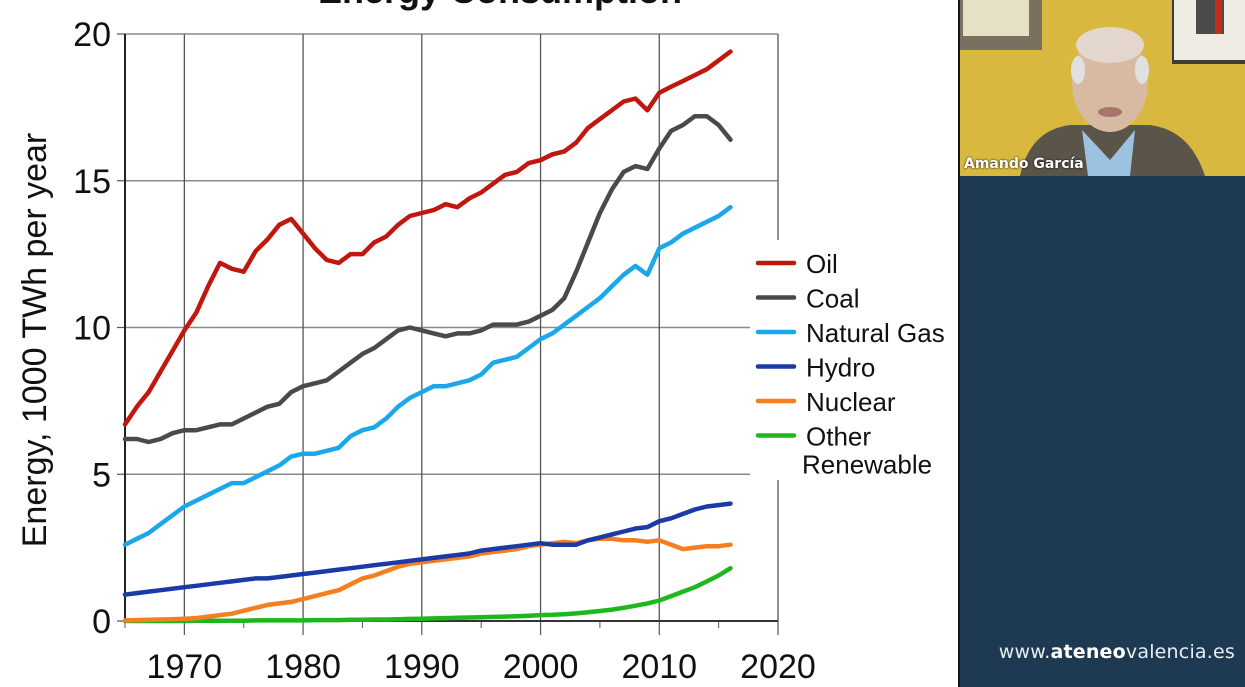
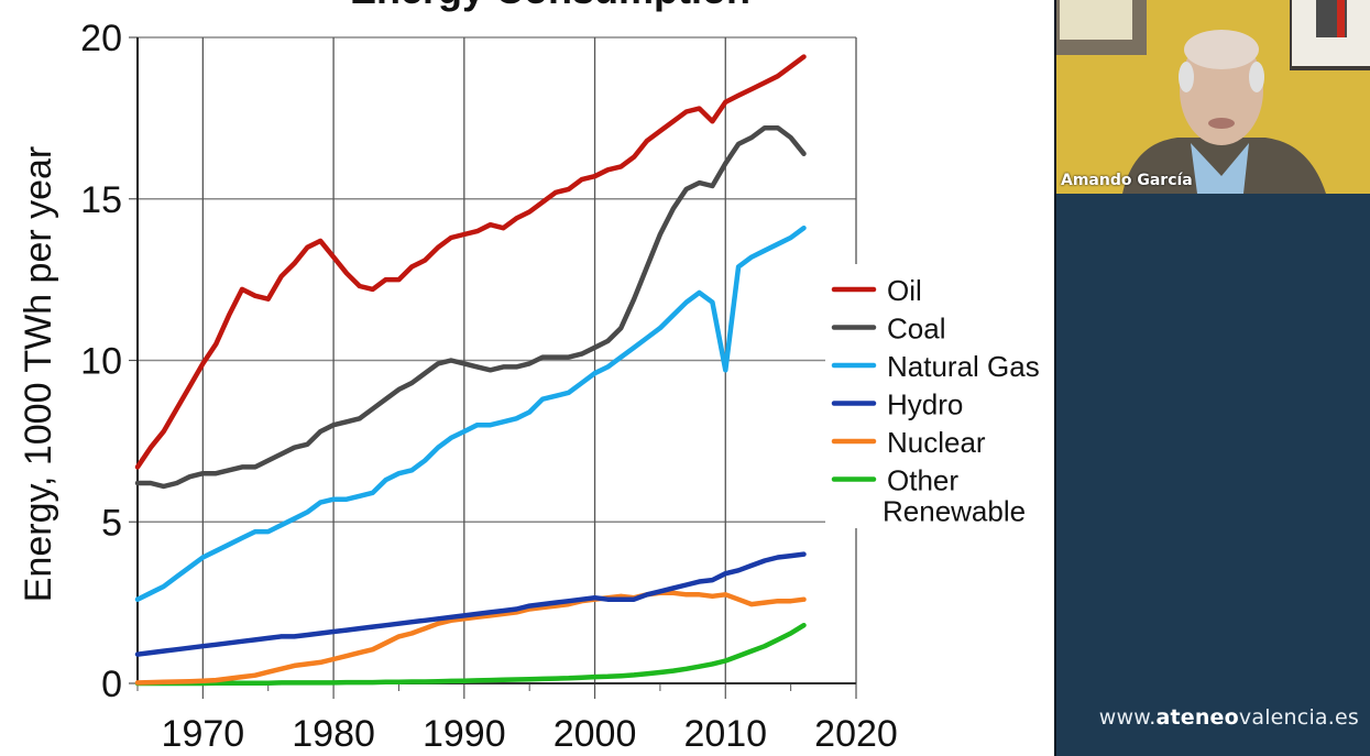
Natural Gas/2010: 12.7 -> 9.7
